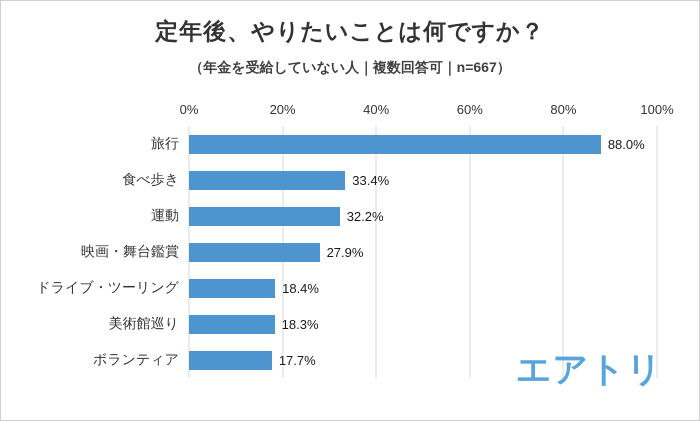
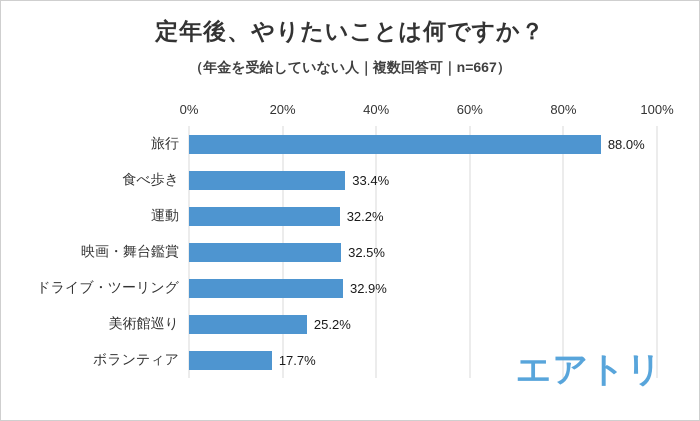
映画・舞台鑑賞: 27.9% -> 32.5%
ドライブ・ツーリング: 18.4% -> 32.9%
美術館巡り: 18.3% -> 25.2%
